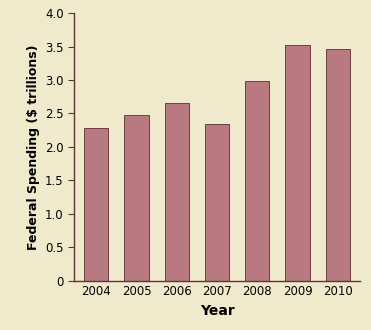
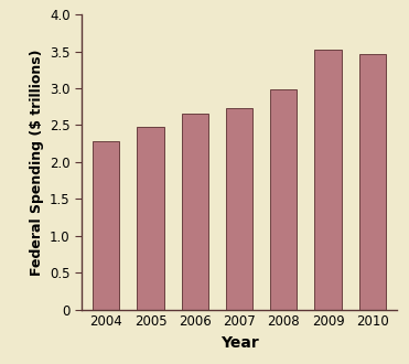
2007: 2.34 -> 2.73
